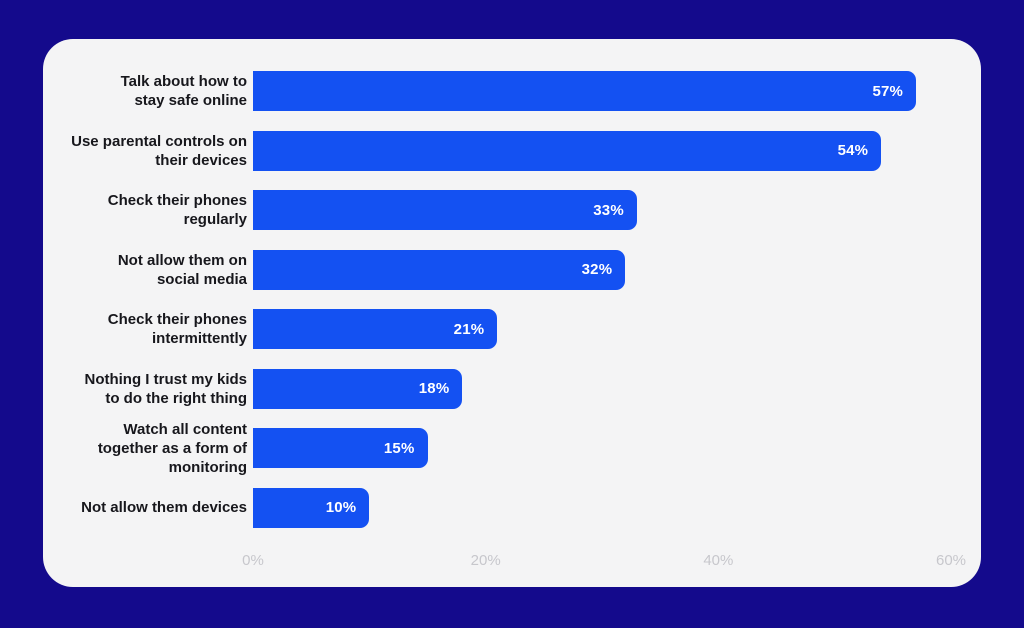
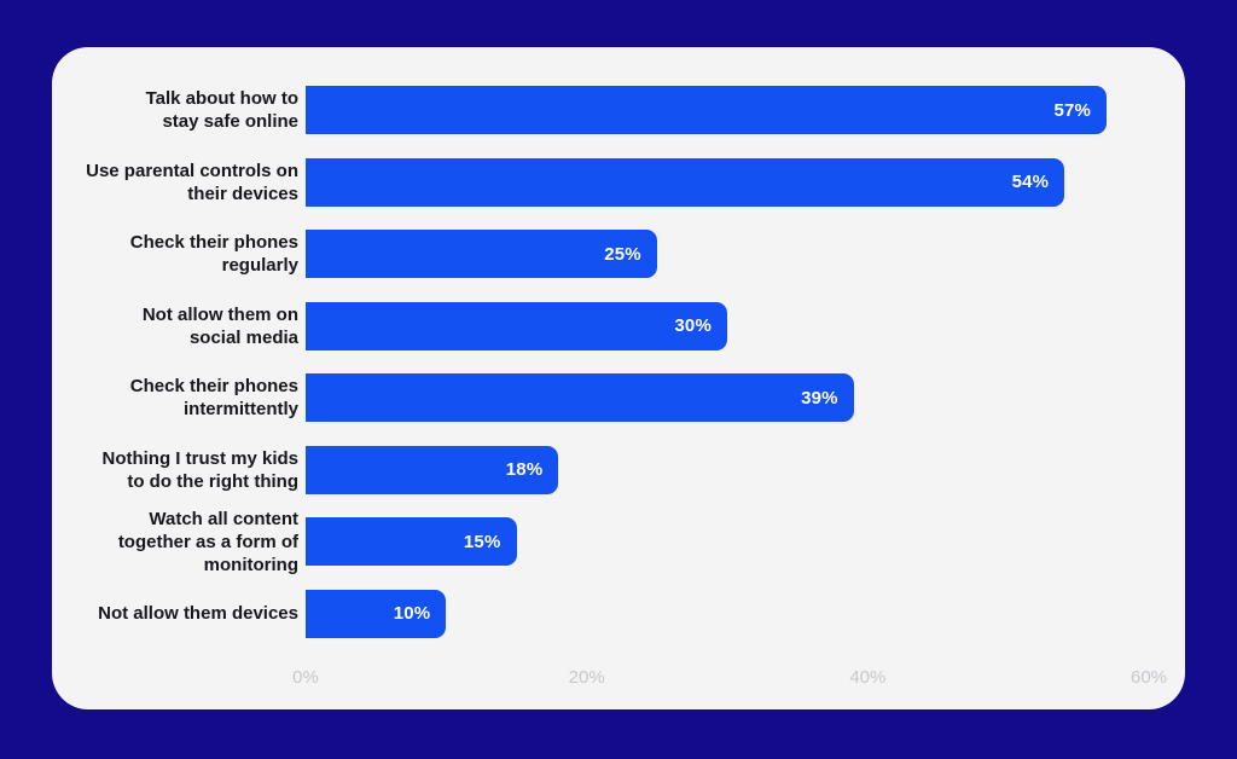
Check their phones regularly: 33% -> 25%
Not allow them on social media: 32% -> 30%
Check their phones intermittently: 21% -> 39%
